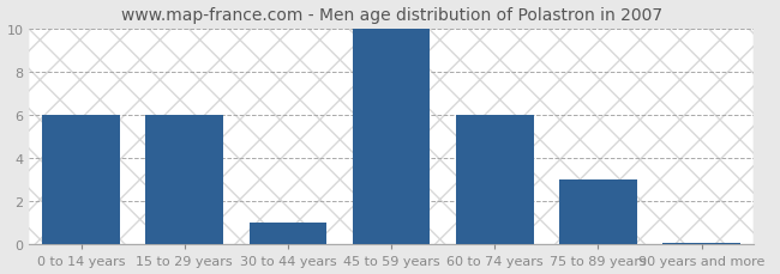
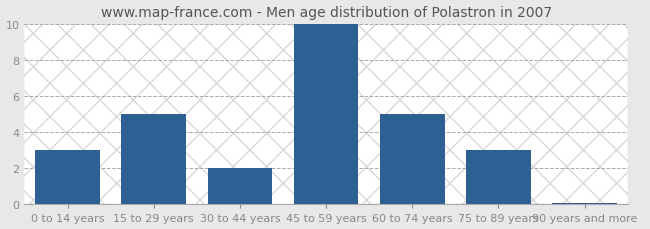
0 to 14 years: 6.0 -> 3.0
15 to 29 years: 6.0 -> 5.0
30 to 44 years: 1.0 -> 2.0
60 to 74 years: 6.0 -> 5.0
